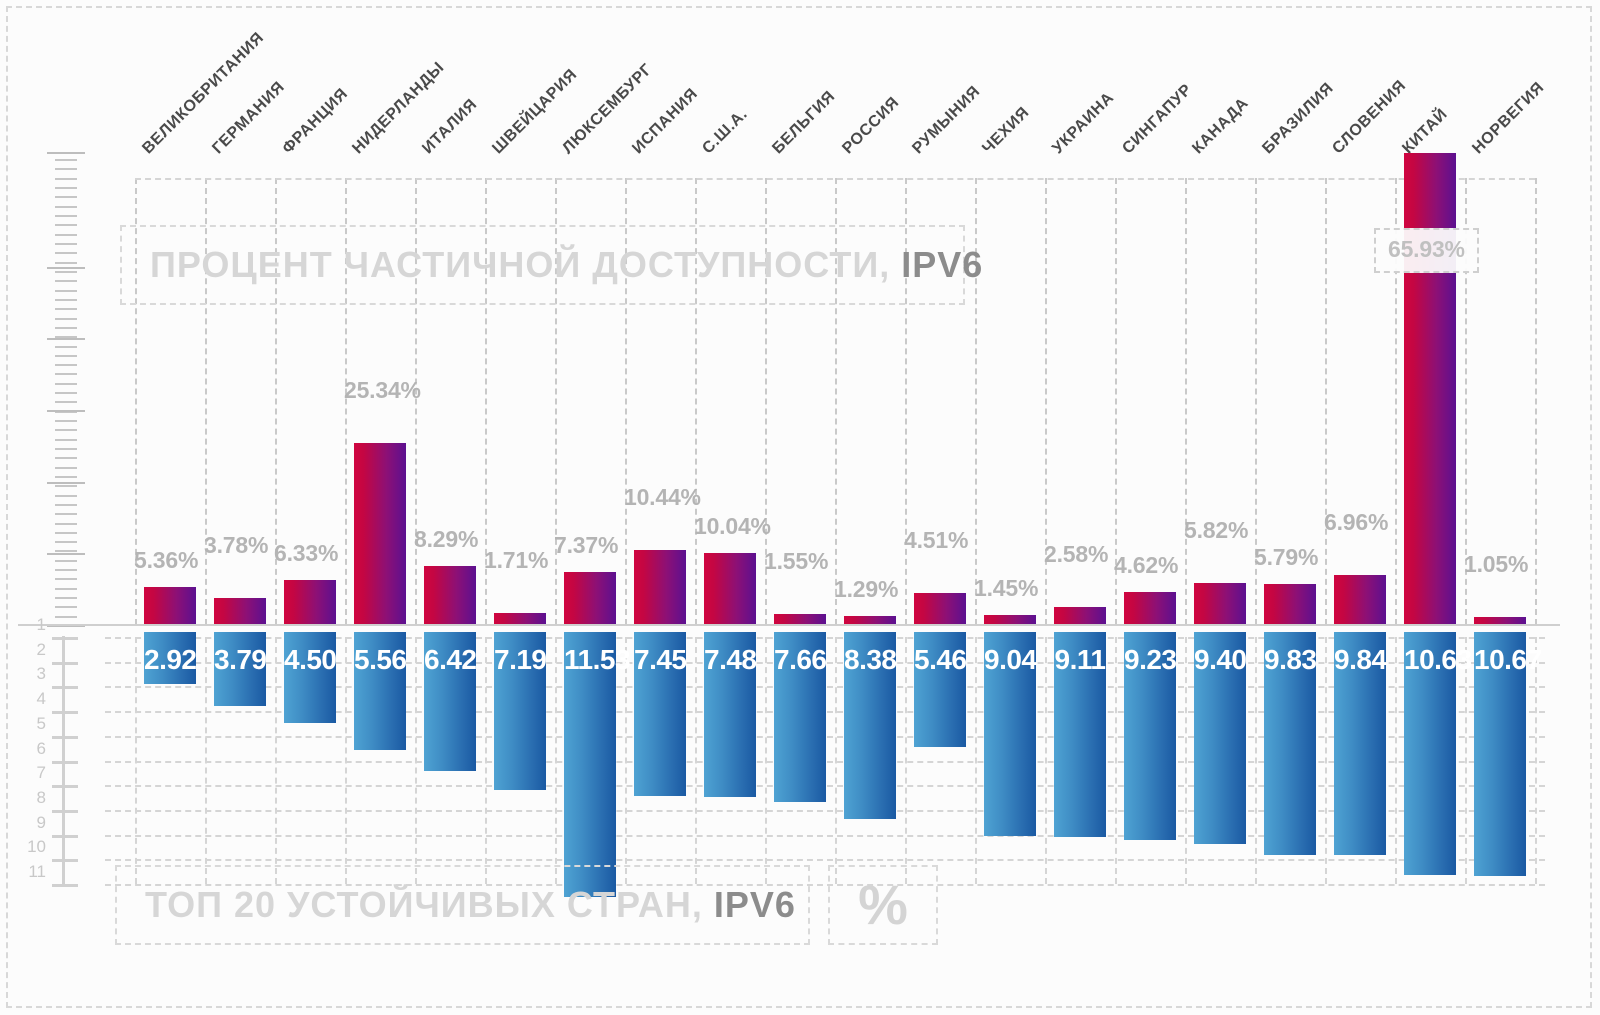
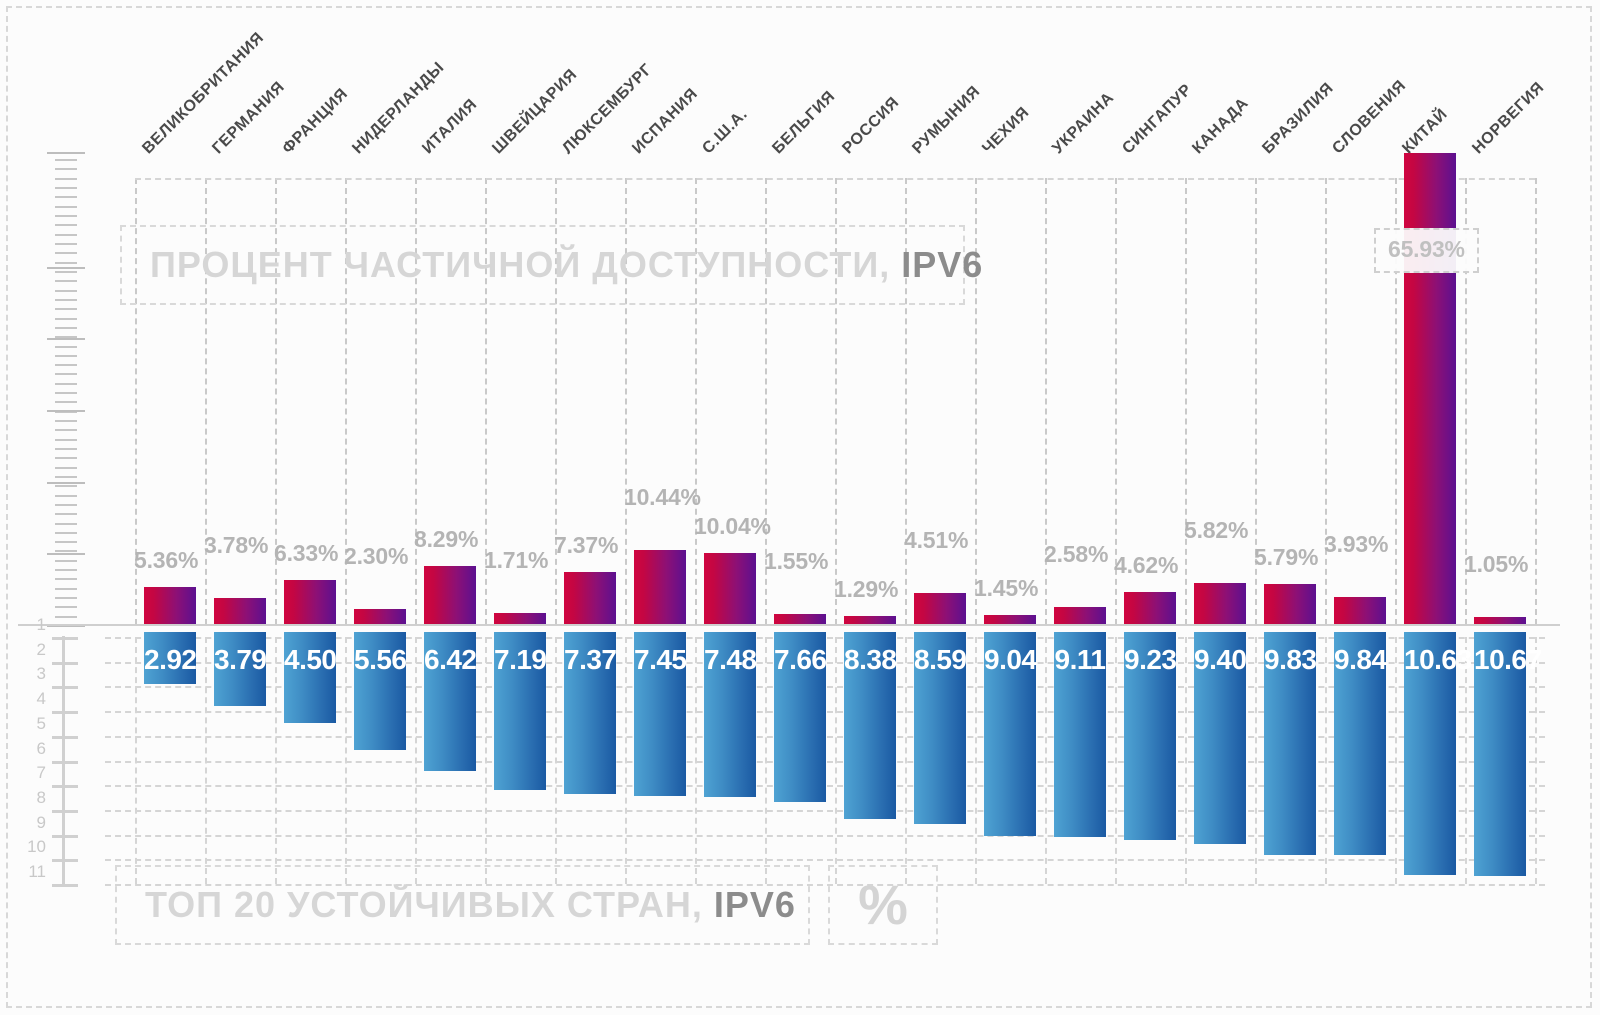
ПРОЦЕНТ ЧАСТИЧНОЙ ДОСТУПНОСТИ, IPV6/НИДЕРЛАНДЫ: 25.34% -> 2.30%
ТОП 20 УСТОЙЧИВЫХ СТРАН, IPV6/ЛЮКСЕМБУРГ: 11.53 -> 7.37
ТОП 20 УСТОЙЧИВЫХ СТРАН, IPV6/РУМЫНИЯ: 5.46 -> 8.59
ПРОЦЕНТ ЧАСТИЧНОЙ ДОСТУПНОСТИ, IPV6/СЛОВЕНИЯ: 6.96% -> 3.93%
